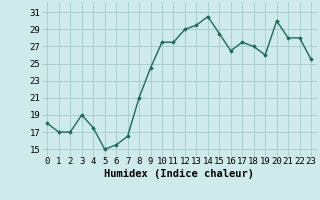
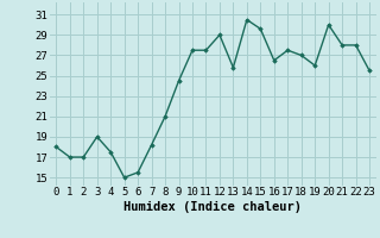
7: 16.5 -> 18.2
13: 29.5 -> 25.8
15: 28.5 -> 29.6
